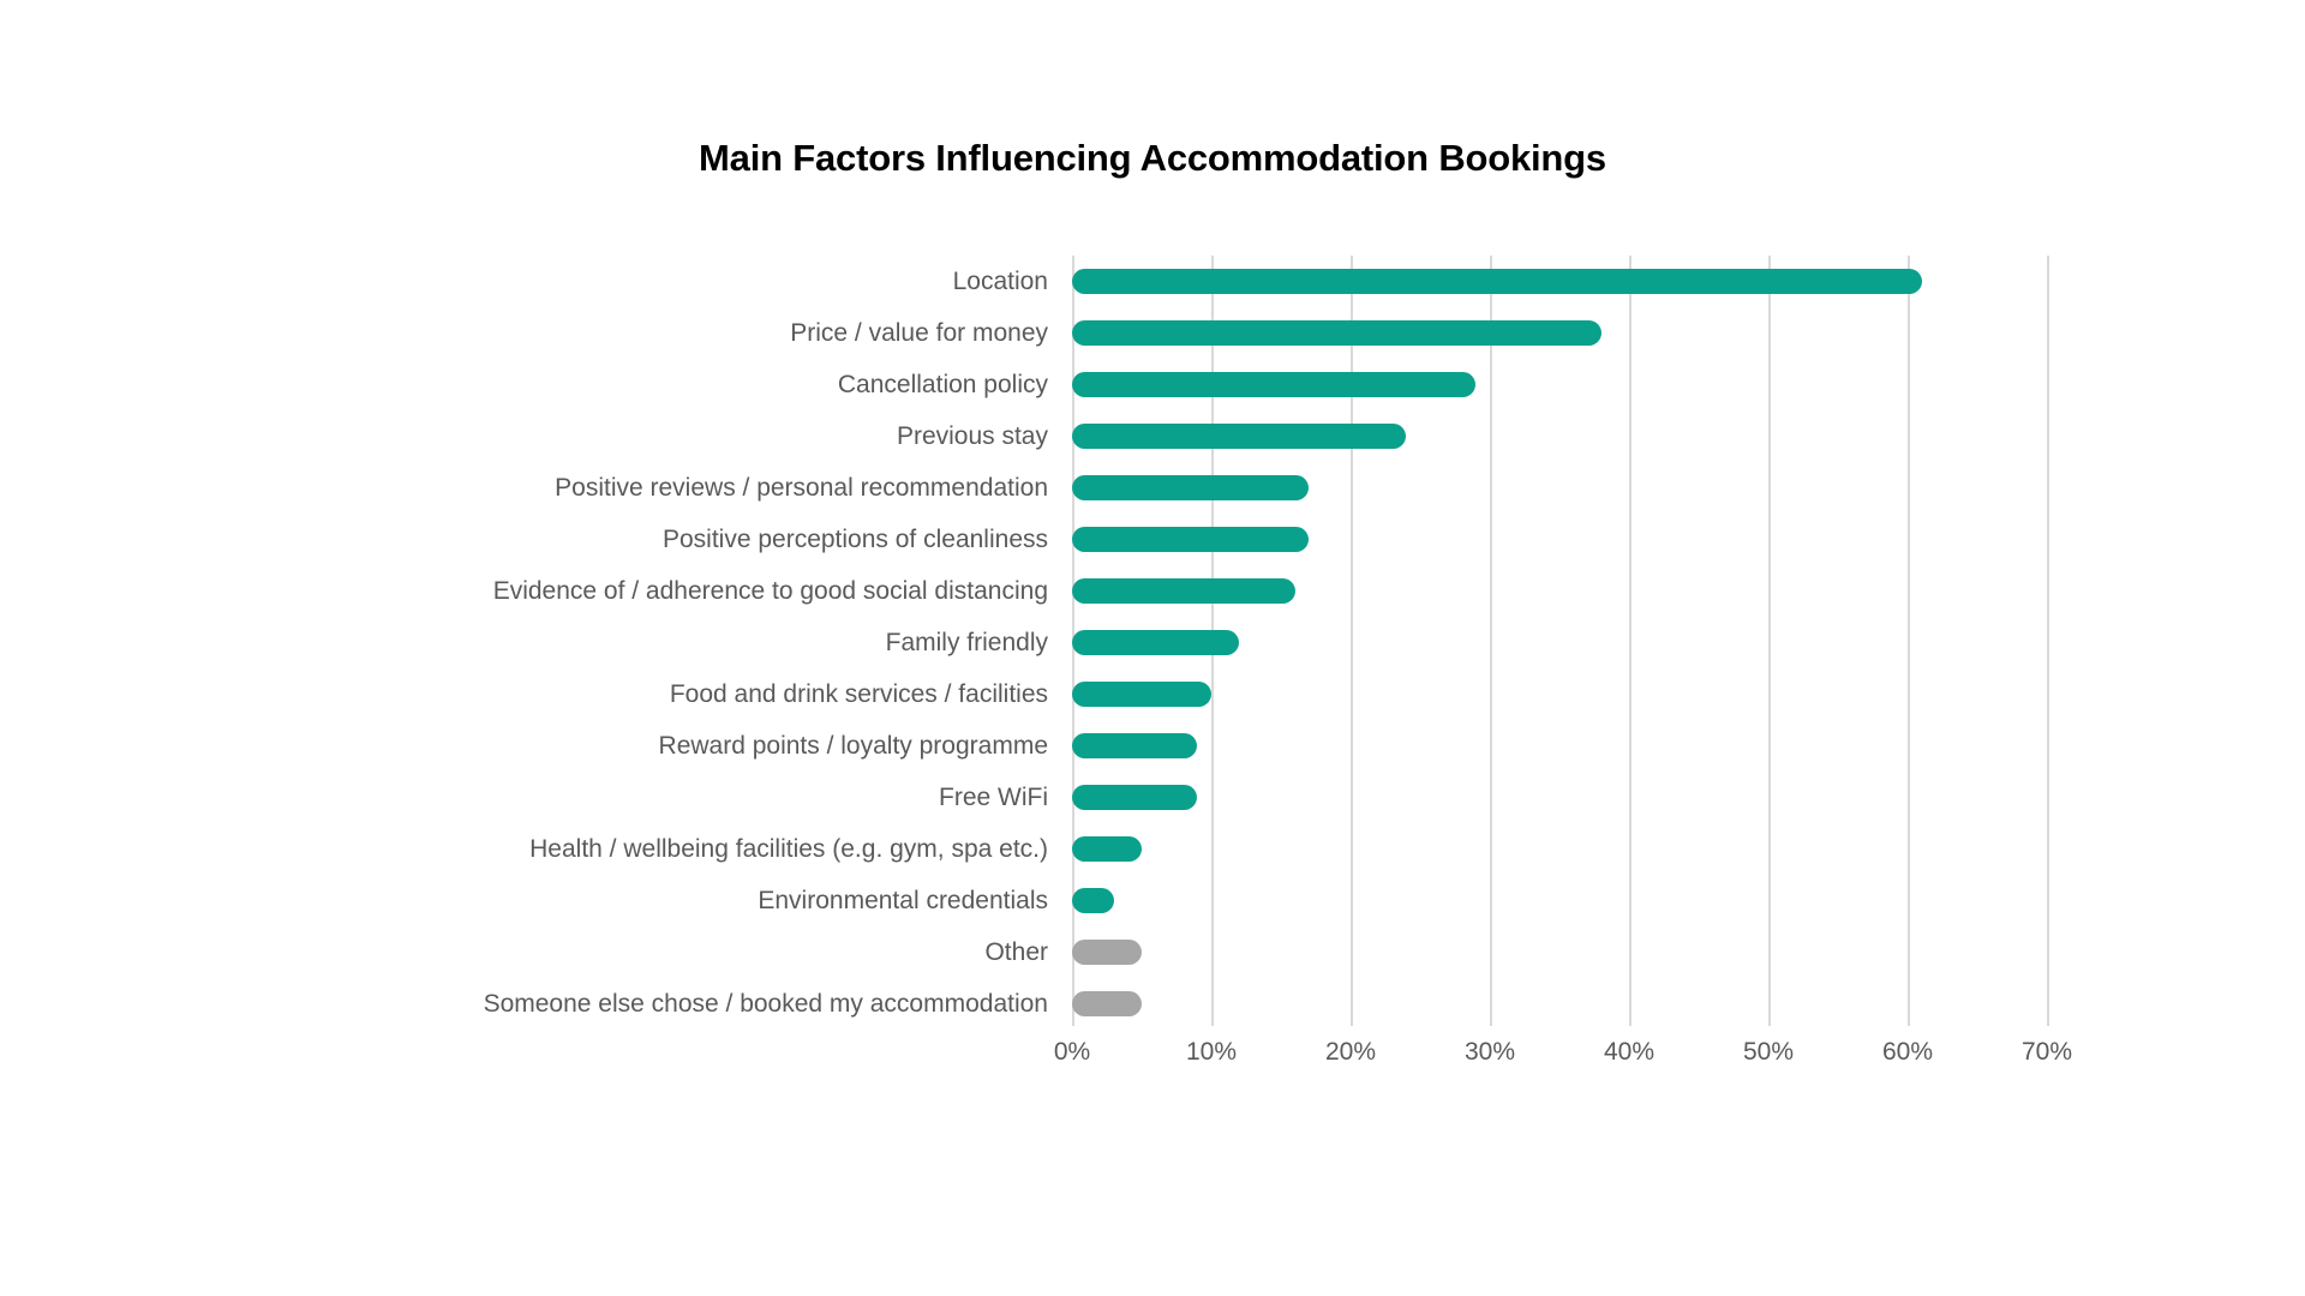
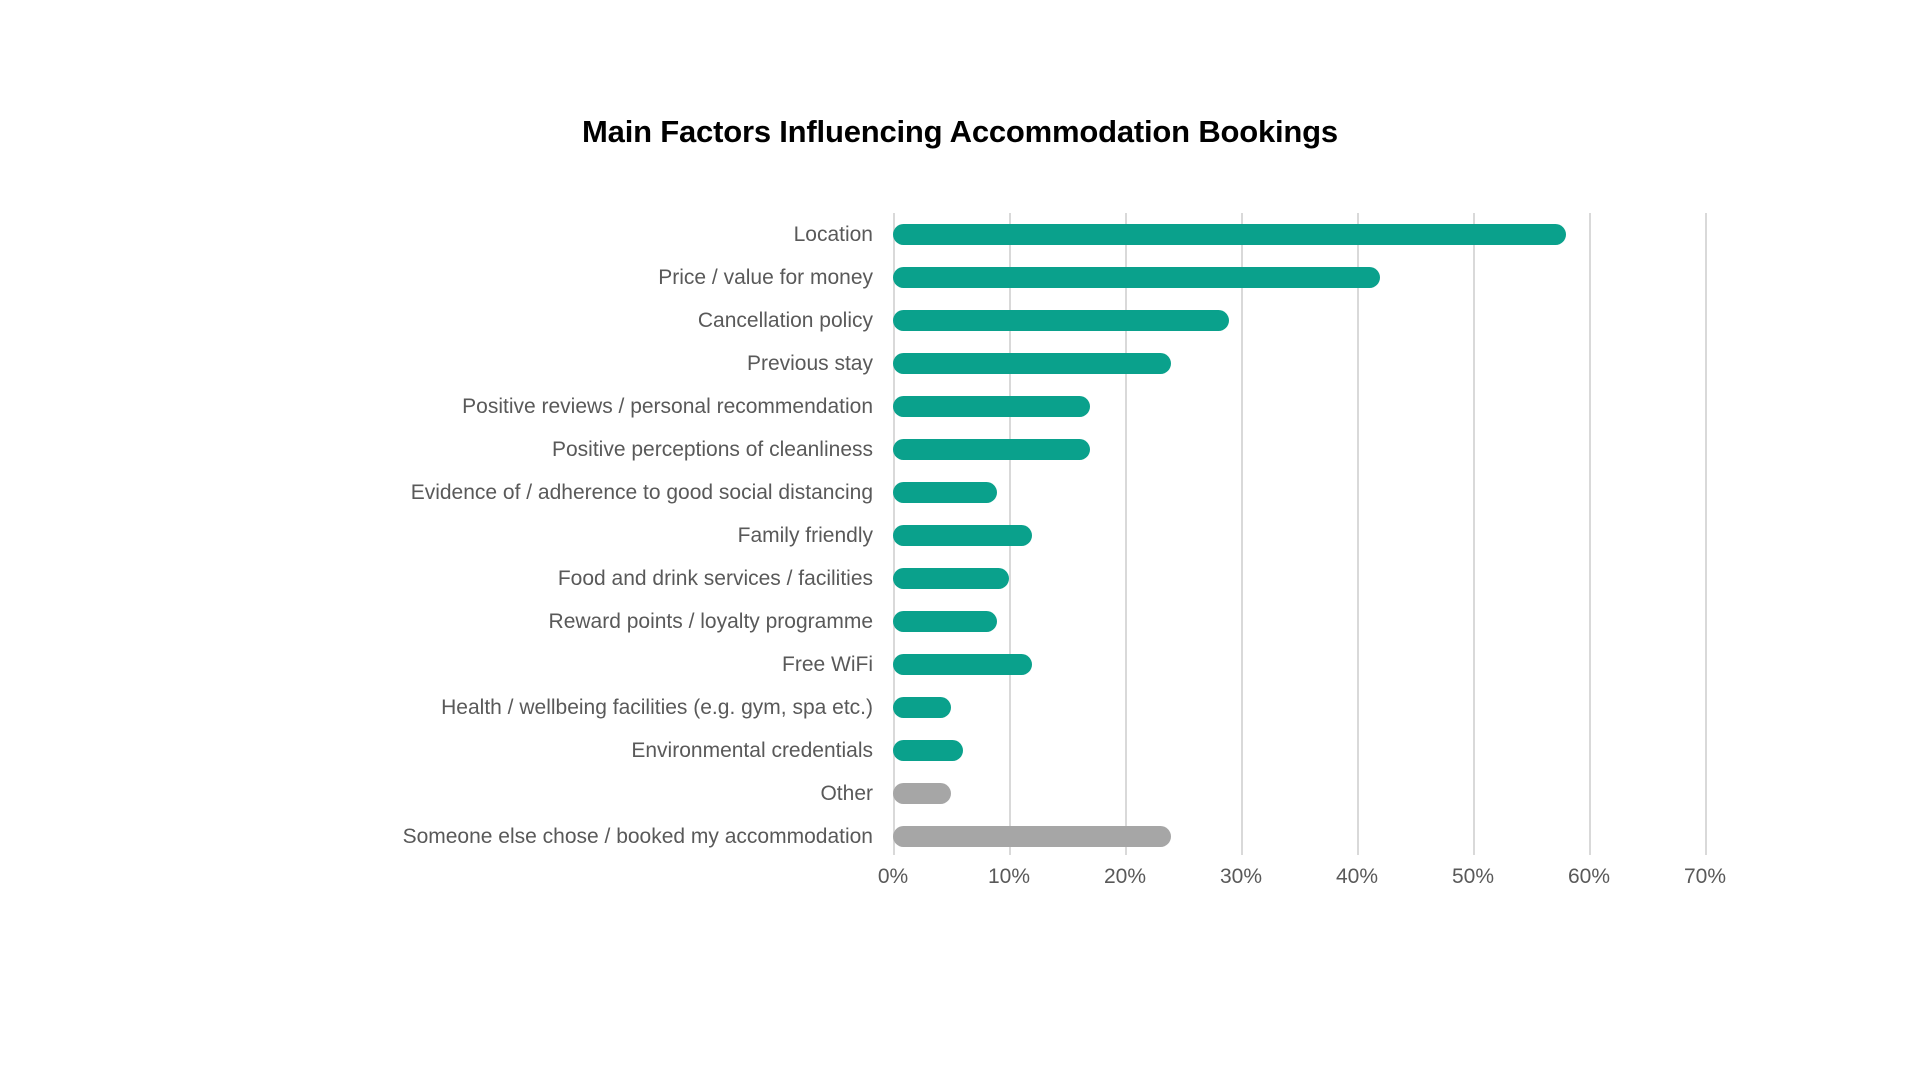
Location: 61% -> 58%
Price / value for money: 38% -> 42%
Evidence of / adherence to good social distancing: 16% -> 9%
Free WiFi: 9% -> 12%
Environmental credentials: 3% -> 6%
Someone else chose / booked my accommodation: 5% -> 24%
